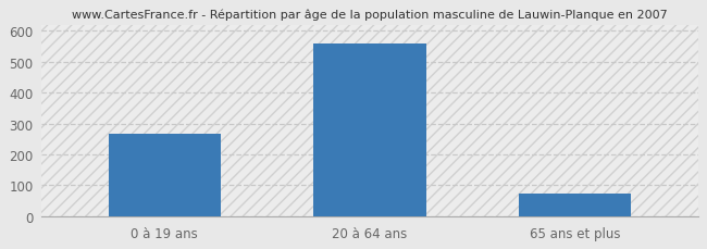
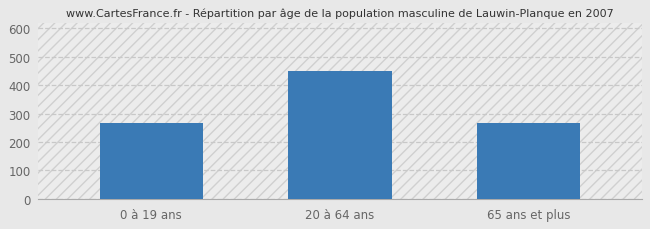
20 à 64 ans: 560 -> 450
65 ans et plus: 72 -> 265
